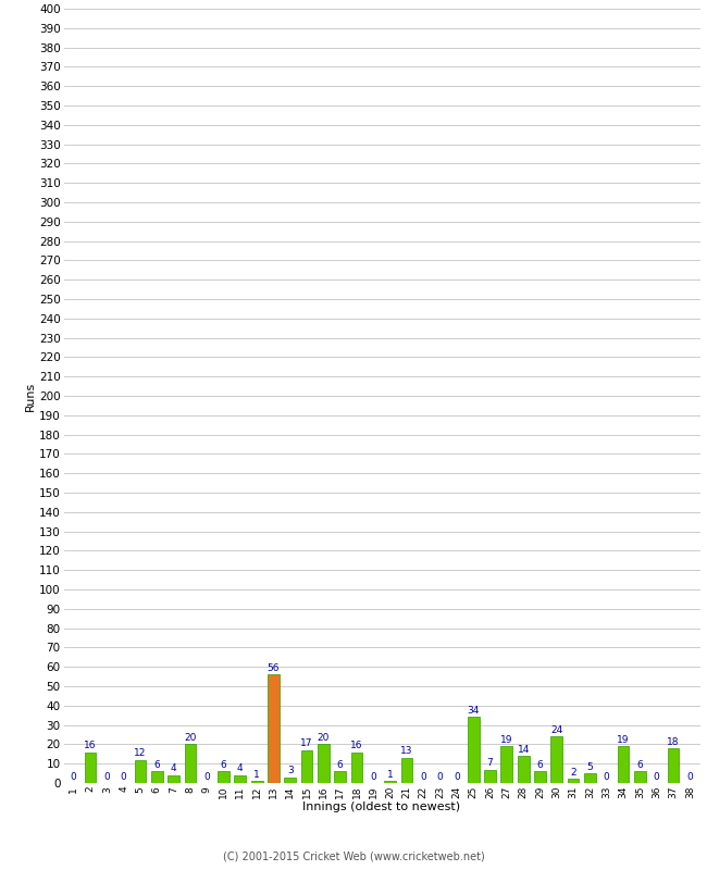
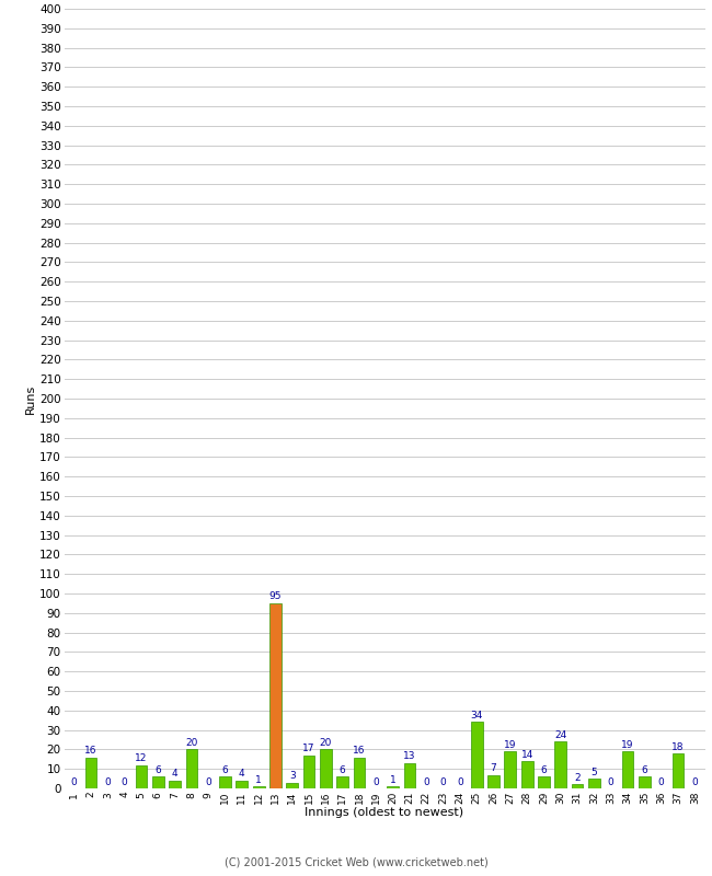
13: 56 -> 95
